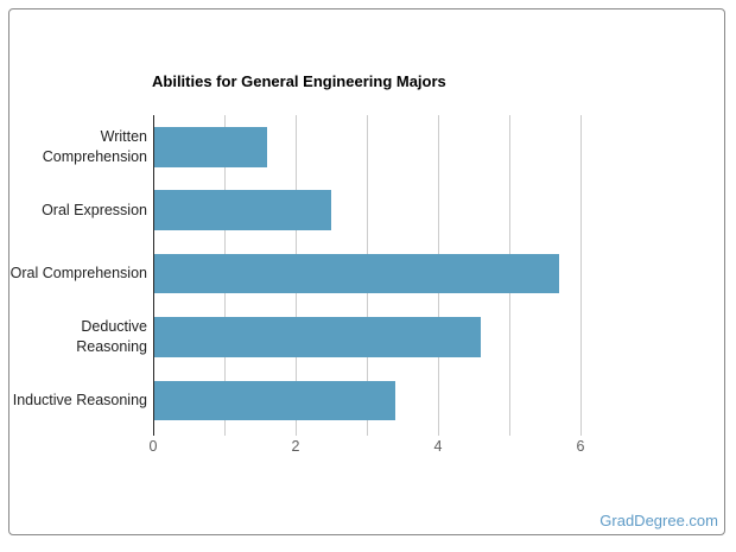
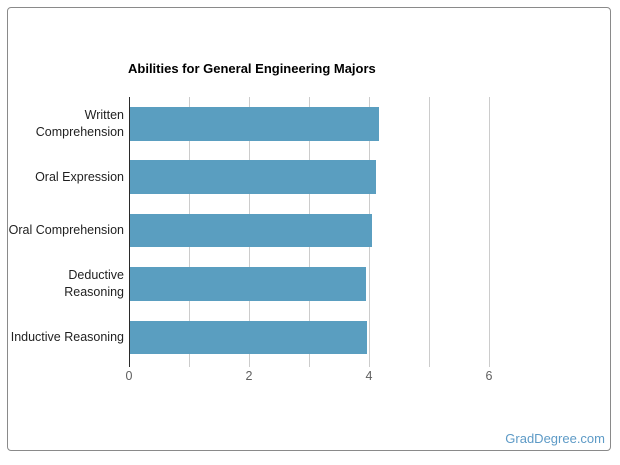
Written Comprehension: 1.6 -> 4.2
Oral Expression: 2.5 -> 4.1
Oral Comprehension: 5.7 -> 4.0
Deductive Reasoning: 4.6 -> 4.0
Inductive Reasoning: 3.4 -> 4.0
